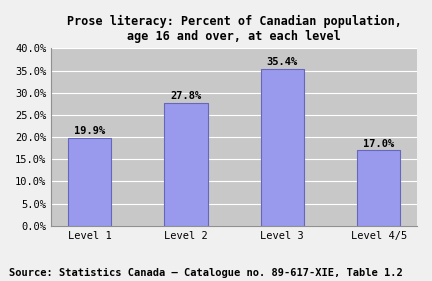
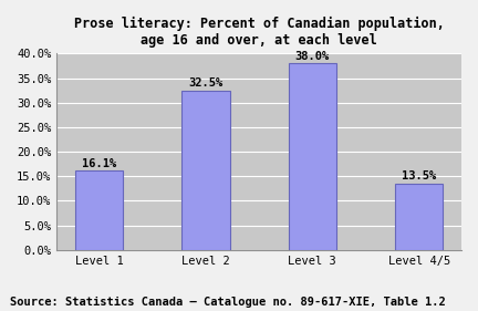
Level 1: 19.9% -> 16.1%
Level 2: 27.8% -> 32.5%
Level 3: 35.4% -> 38.0%
Level 4/5: 17.0% -> 13.5%
